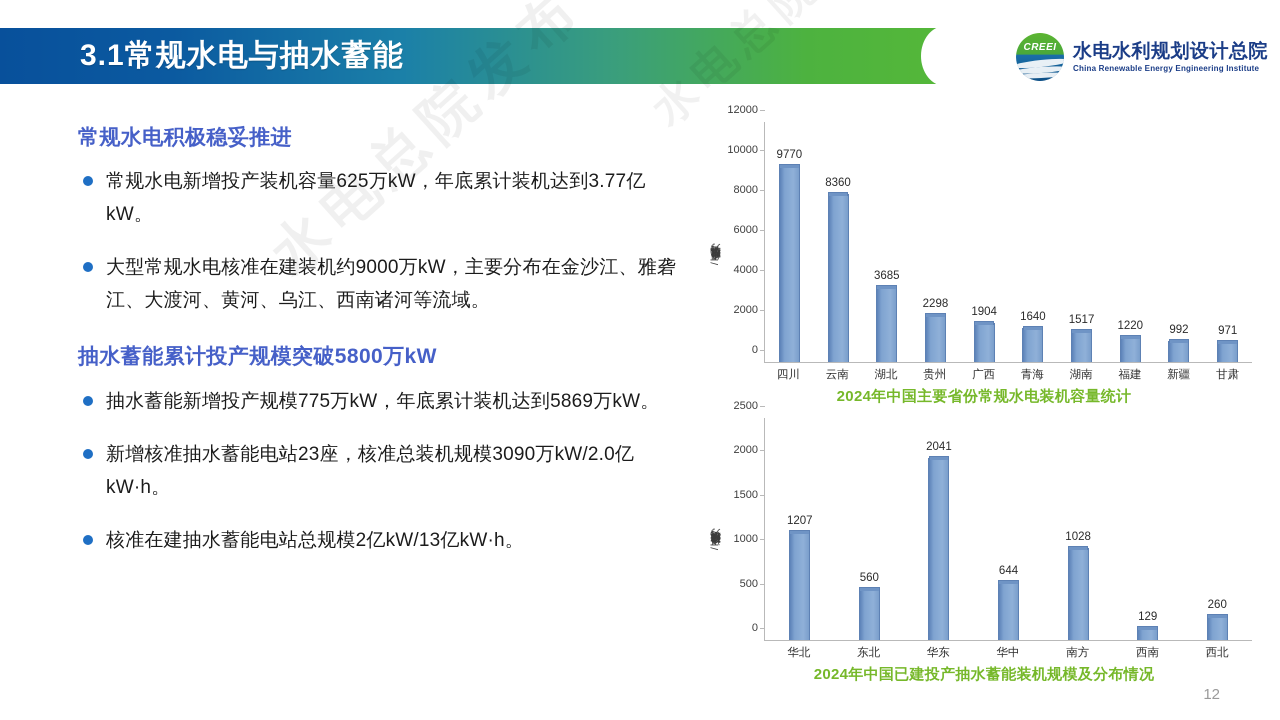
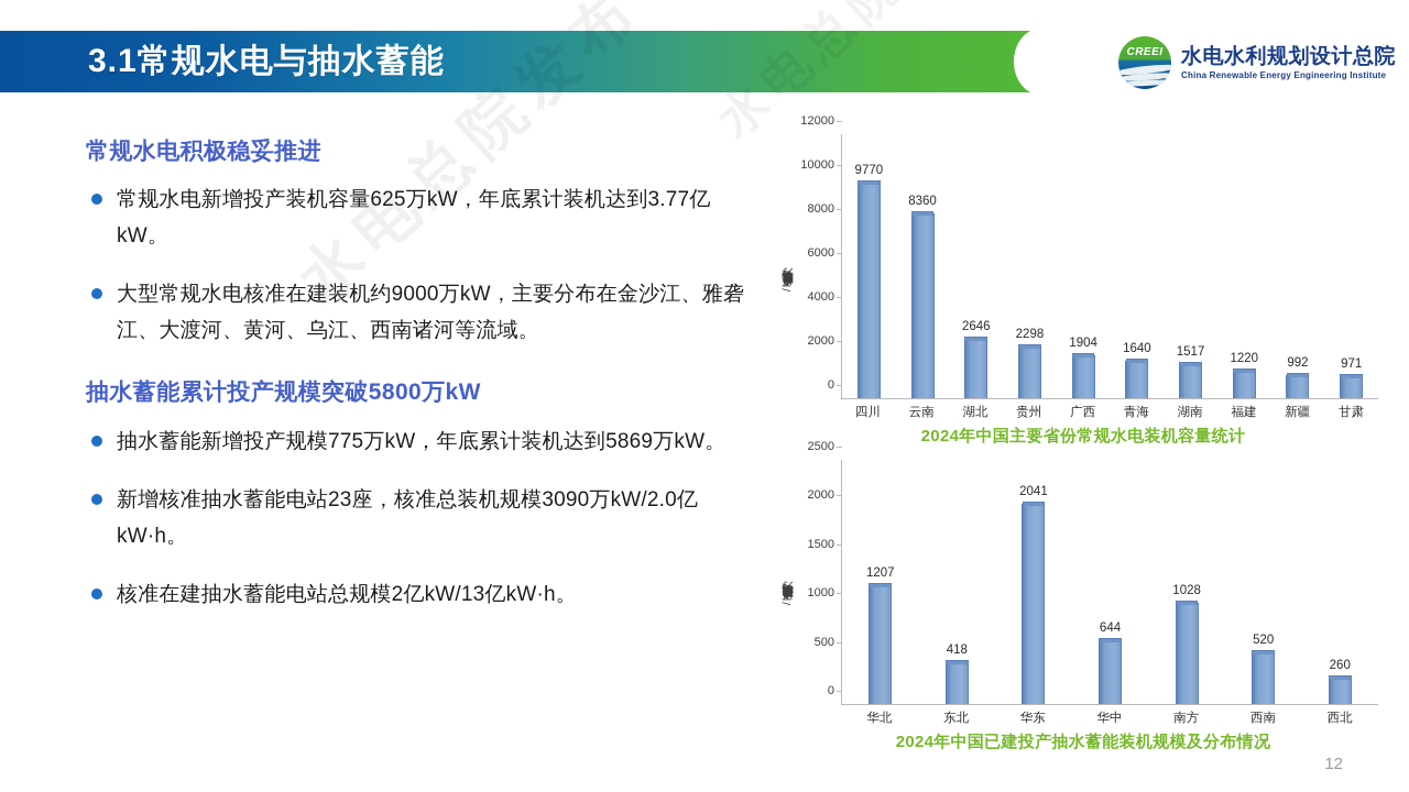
2024年中国主要省份常规水电装机容量统计/湖北: 3685 -> 2646
2024年中国已建投产抽水蓄能装机规模及分布情况/东北: 560 -> 418
2024年中国已建投产抽水蓄能装机规模及分布情况/西南: 129 -> 520
